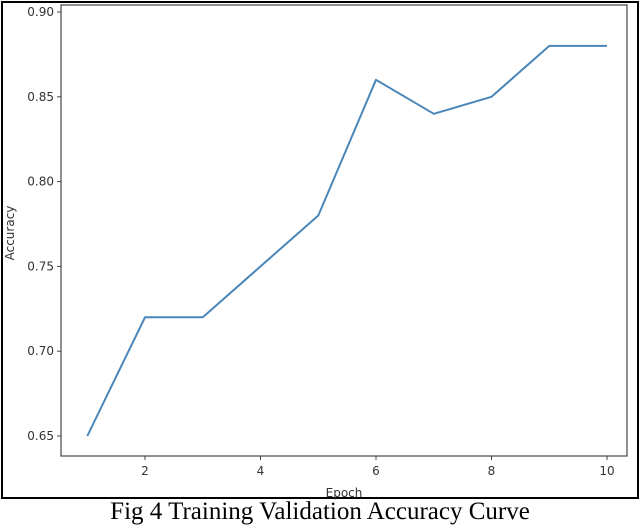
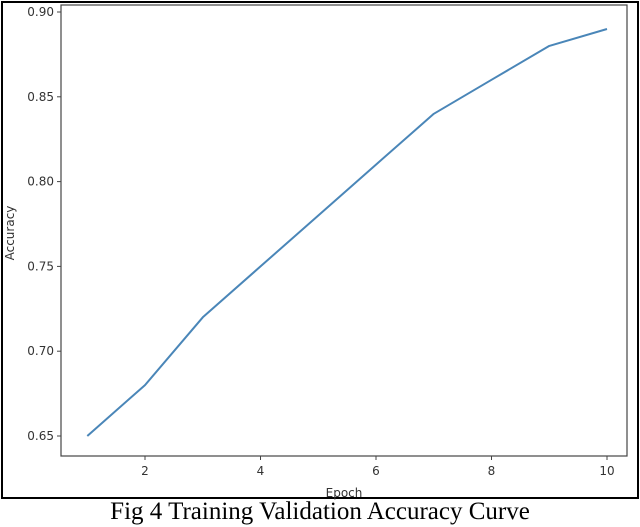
2: 0.72 -> 0.68
6: 0.86 -> 0.81
8: 0.85 -> 0.86
10: 0.88 -> 0.89
